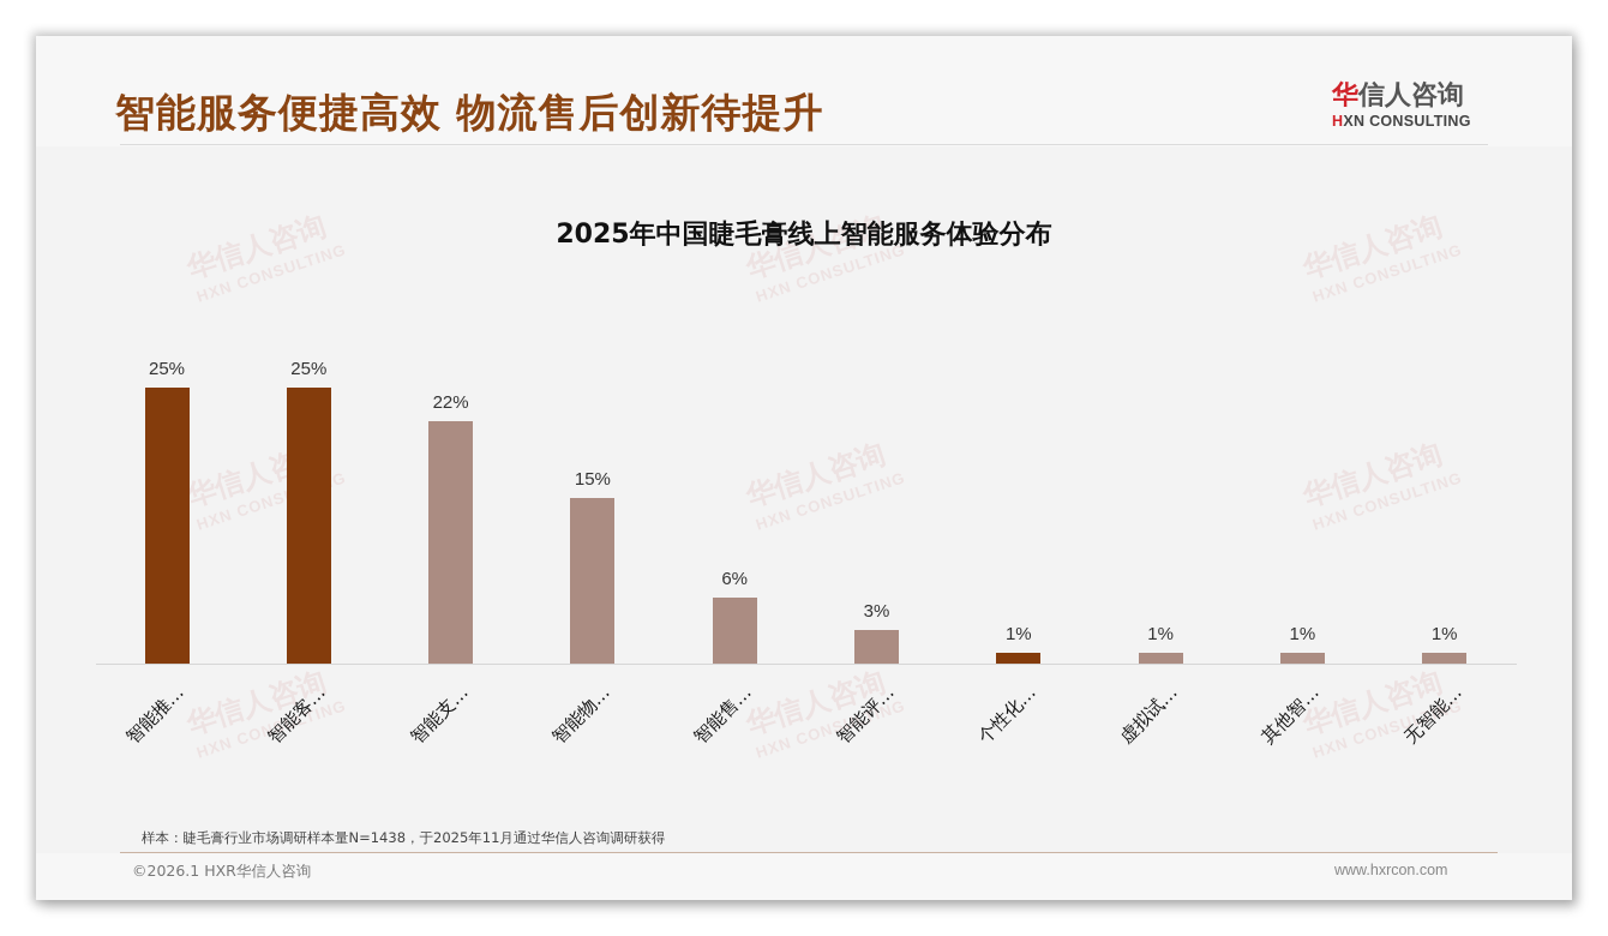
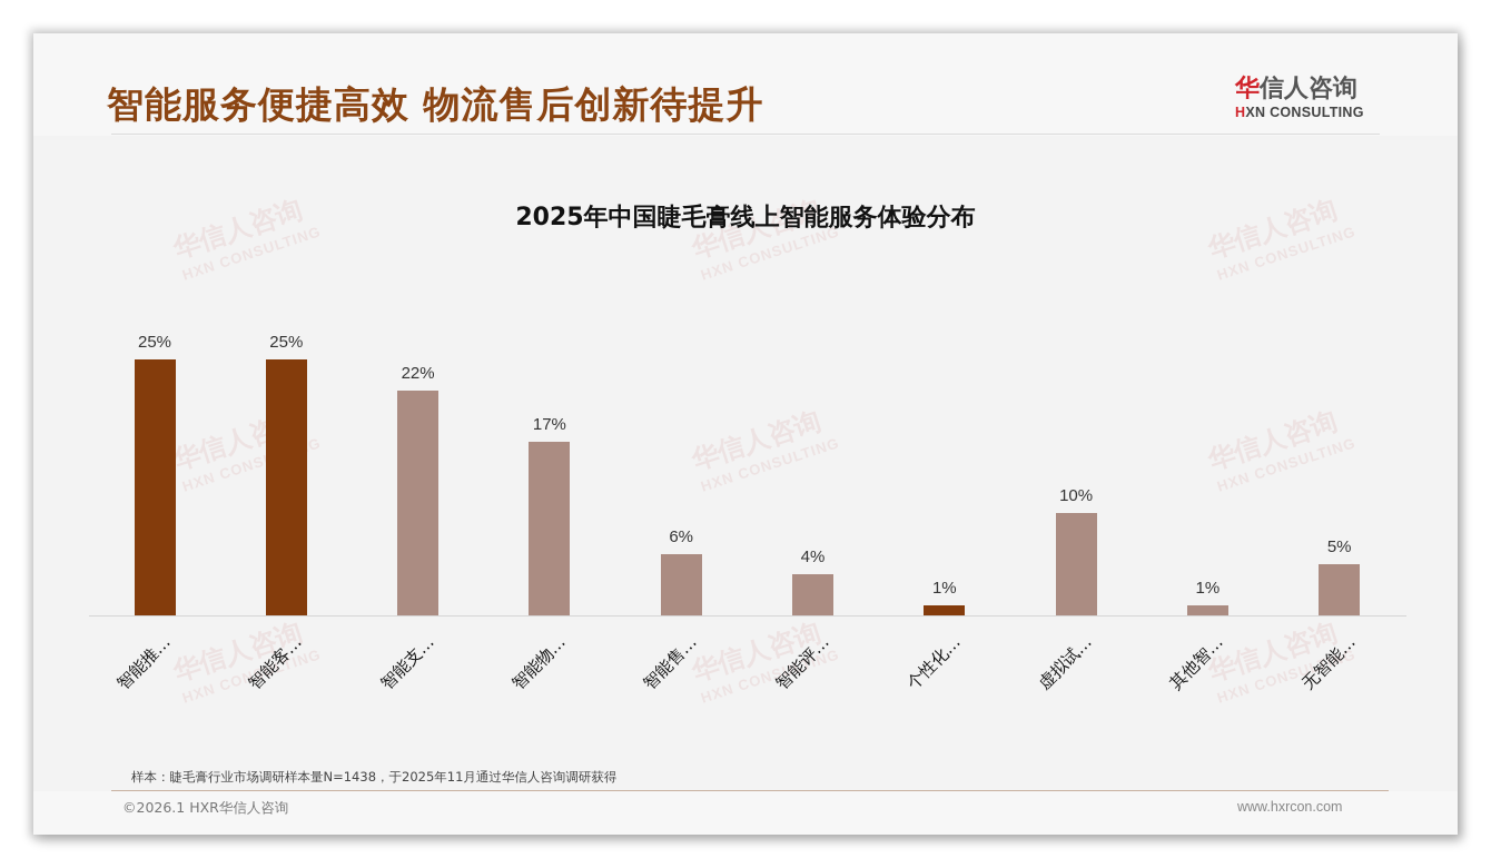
智能物…: 15% -> 17%
智能评…: 3% -> 4%
虚拟试…: 1% -> 10%
无智能…: 1% -> 5%
